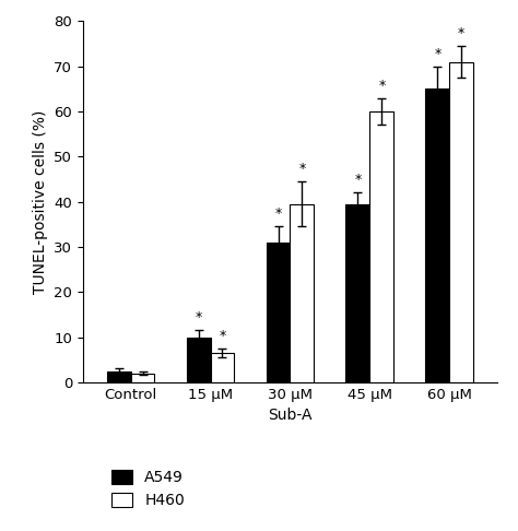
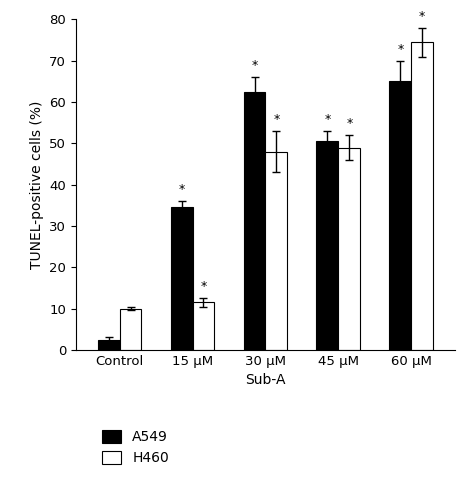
H460/Control: 2.0 -> 10.0
A549/15 μM: 10.0 -> 34.5
H460/15 μM: 6.5 -> 11.5
A549/30 μM: 31.0 -> 62.5
H460/30 μM: 39.5 -> 48.0
A549/45 μM: 39.5 -> 50.5
H460/45 μM: 60.0 -> 49.0
H460/60 μM: 71.0 -> 74.5
